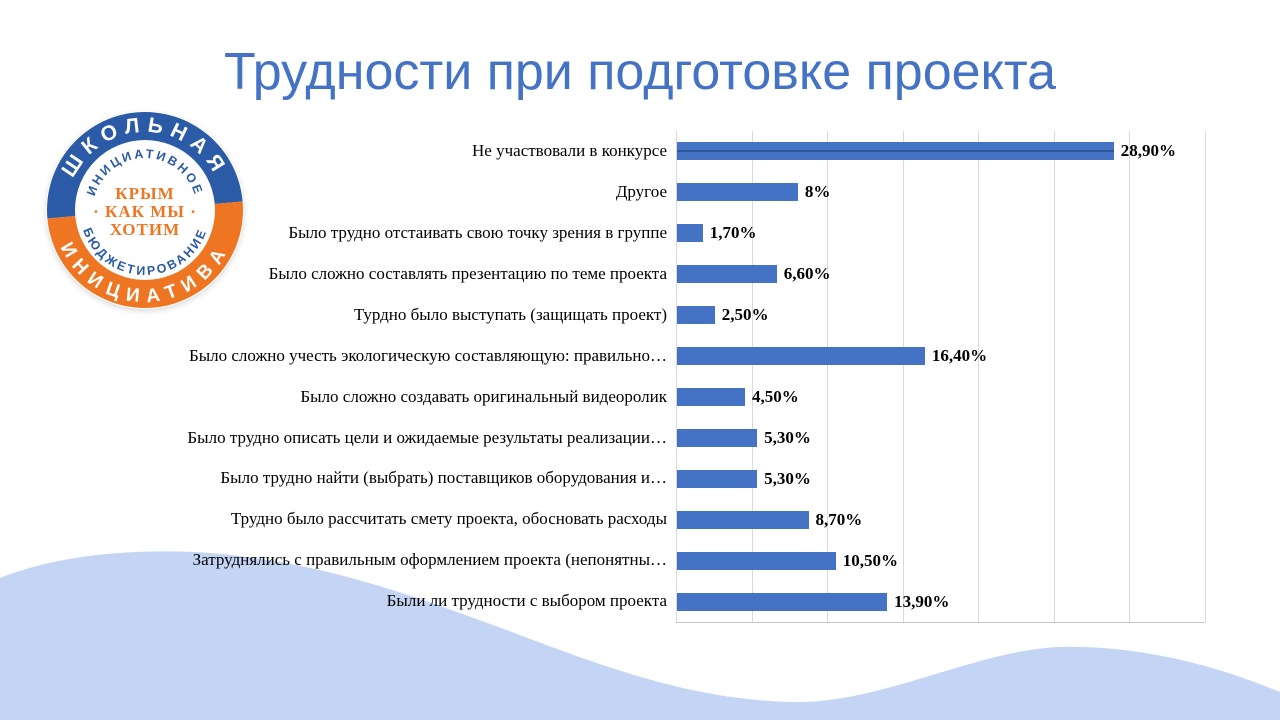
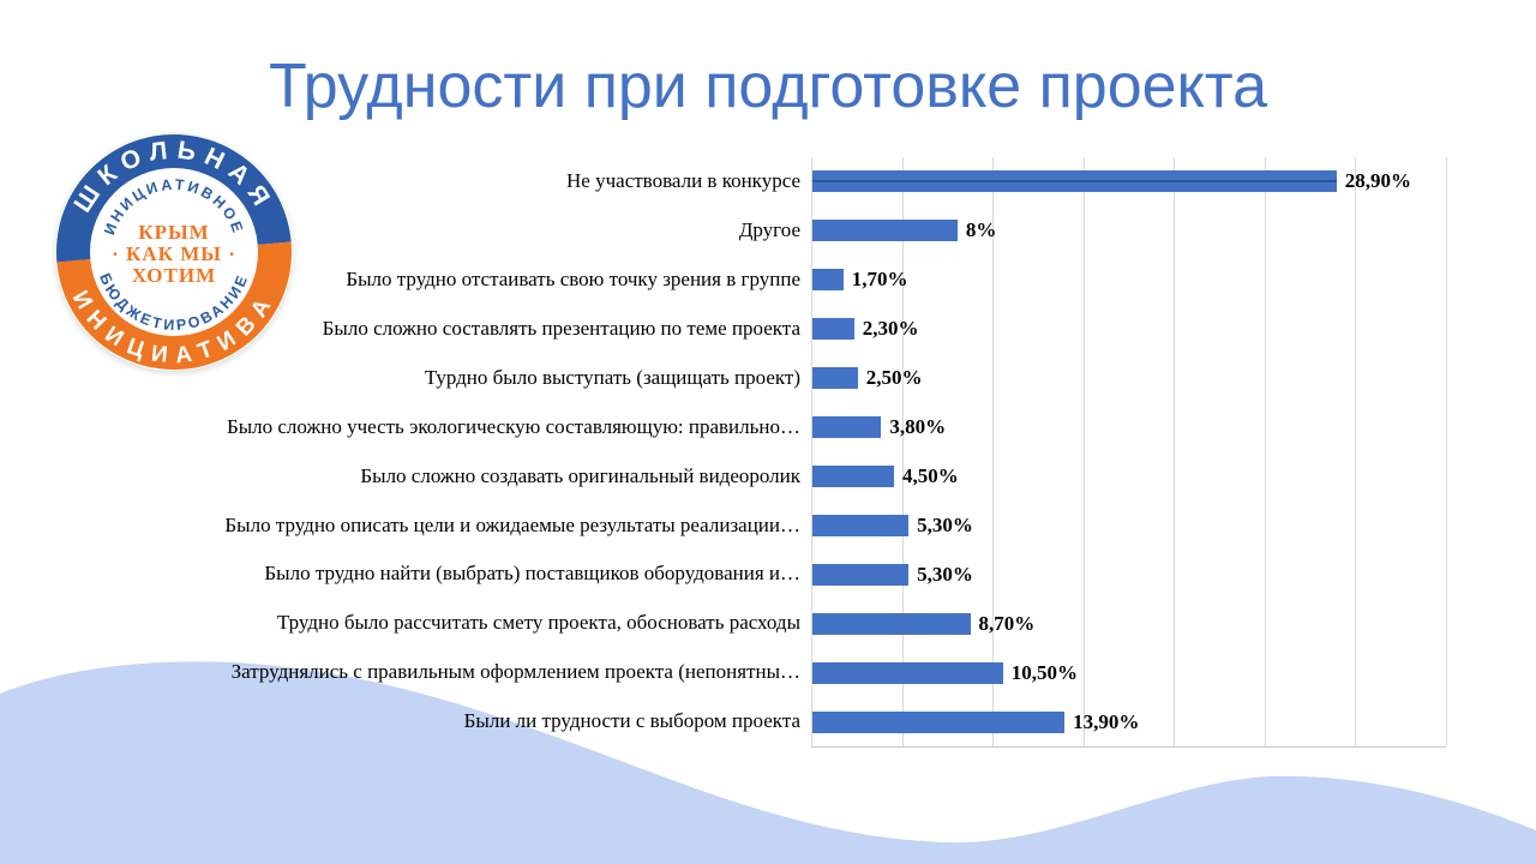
Было сложно составлять презентацию по теме проекта: 6,60% -> 2,30%
Было сложно учесть экологическую составляющую: правильно…: 16,40% -> 3,80%
